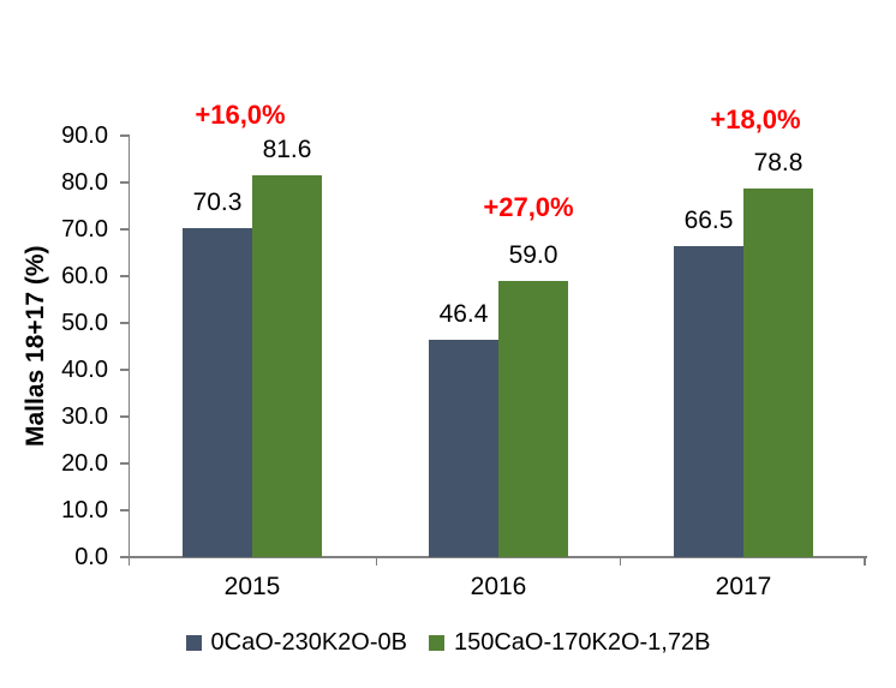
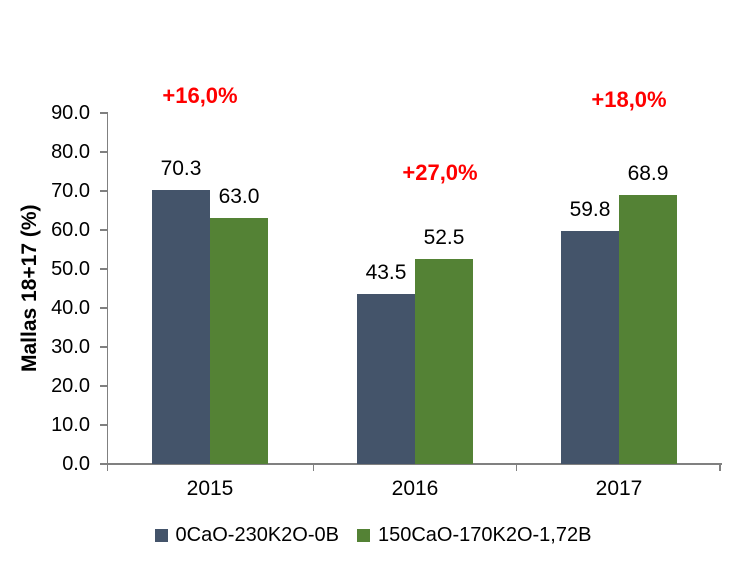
150CaO-170K2O-1,72B/2015: 81.6 -> 63.0
0CaO-230K2O-0B/2016: 46.4 -> 43.5
150CaO-170K2O-1,72B/2016: 59.0 -> 52.5
0CaO-230K2O-0B/2017: 66.5 -> 59.8
150CaO-170K2O-1,72B/2017: 78.8 -> 68.9
